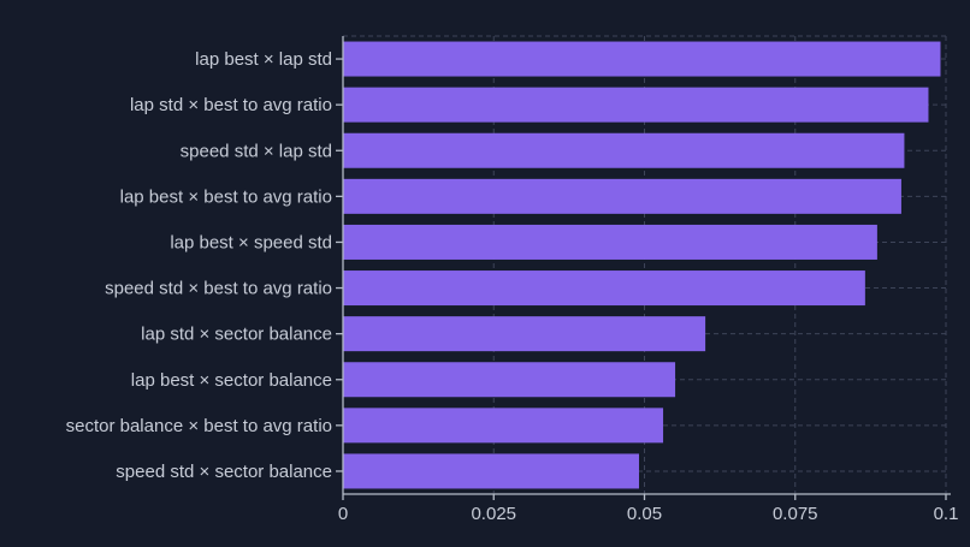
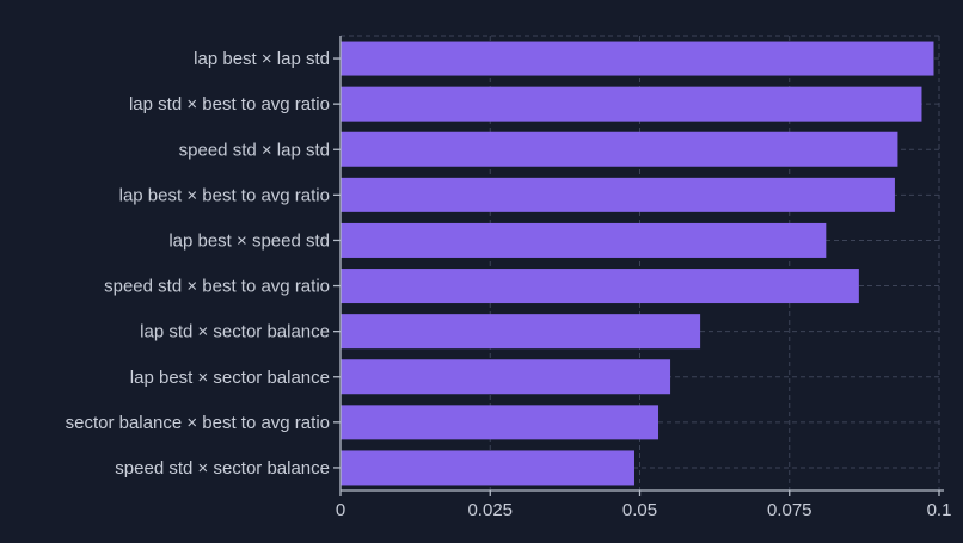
lap best × speed std: 0.088 -> 0.081
